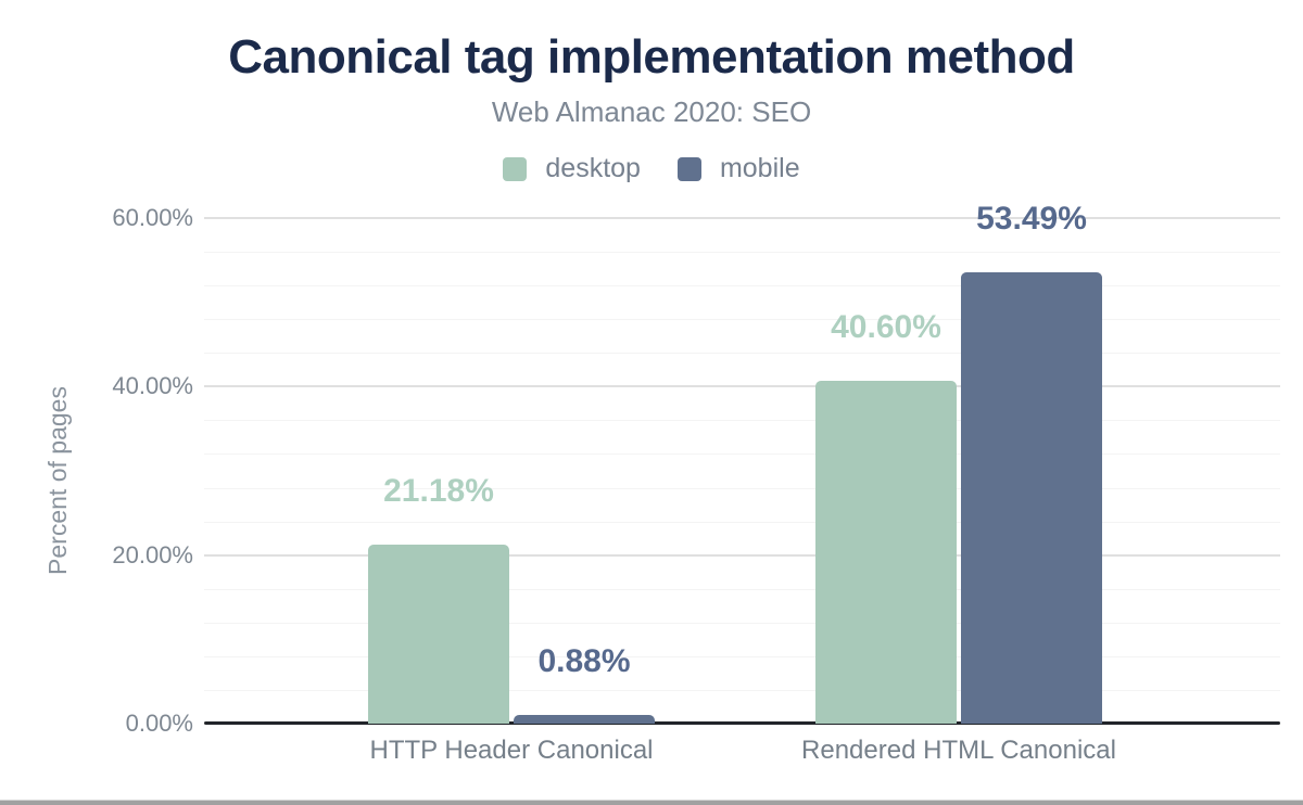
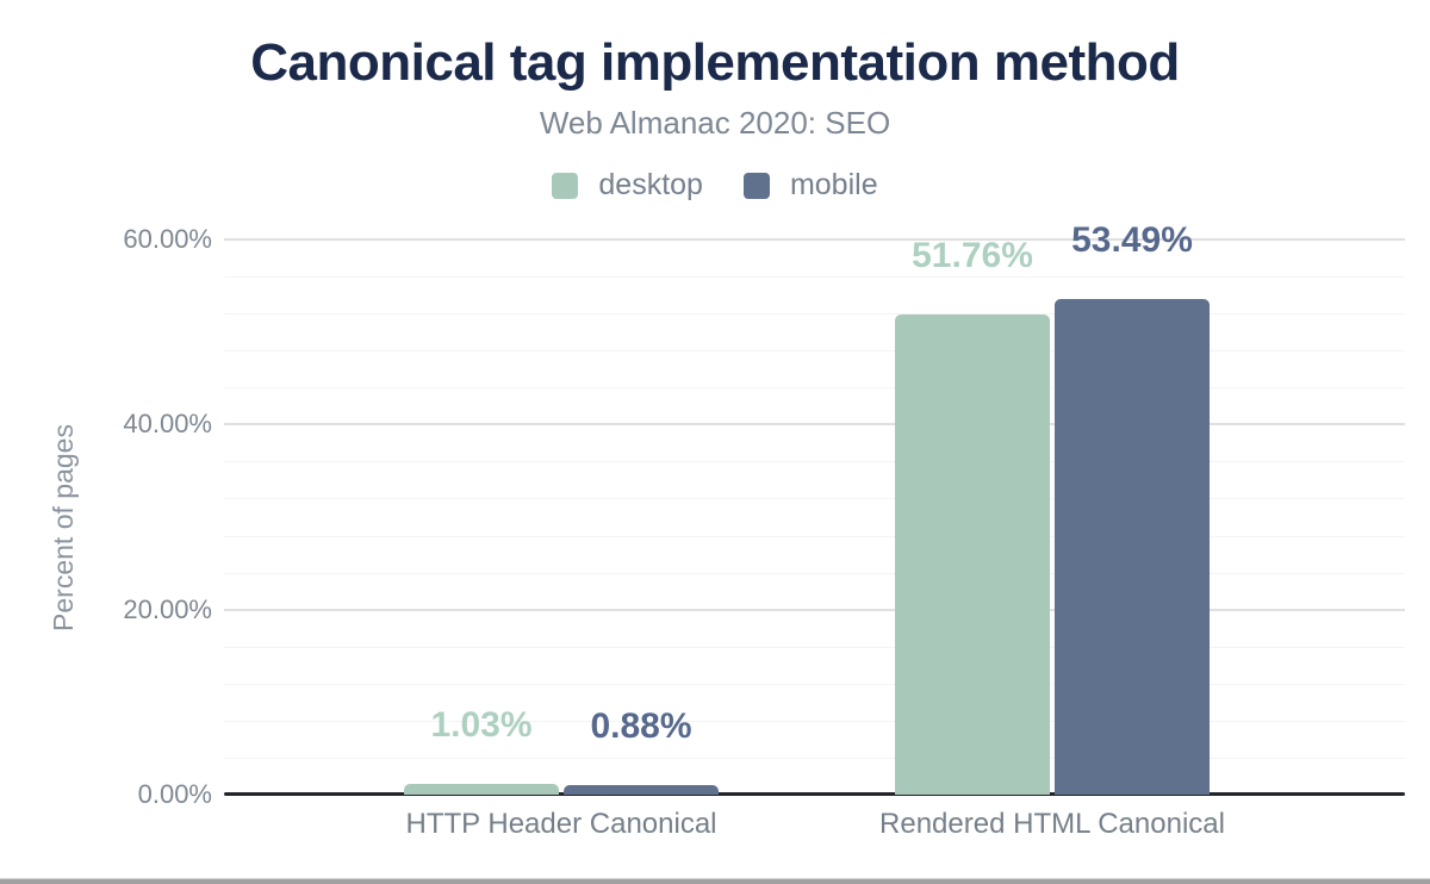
desktop/HTTP Header Canonical: 21.18% -> 1.03%
desktop/Rendered HTML Canonical: 40.60% -> 51.76%
